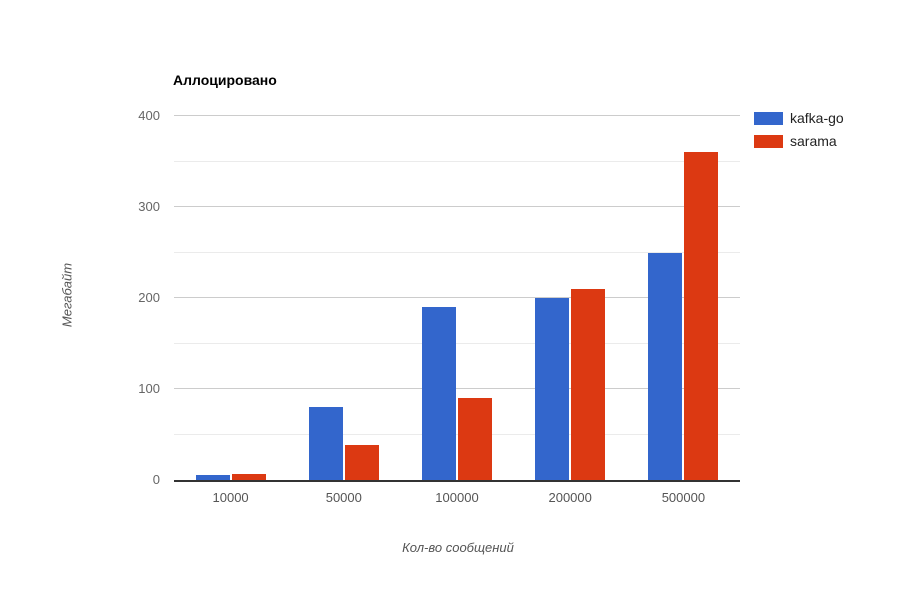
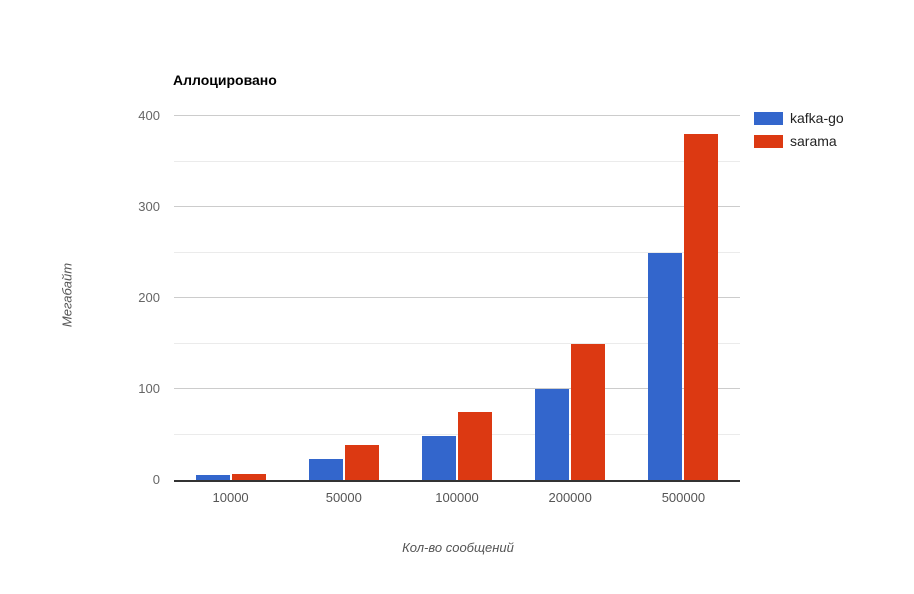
kafka-go/50000: 80 -> 20
kafka-go/100000: 190 -> 50
sarama/100000: 90 -> 80
kafka-go/200000: 200 -> 100
sarama/200000: 210 -> 150
sarama/500000: 360 -> 380
